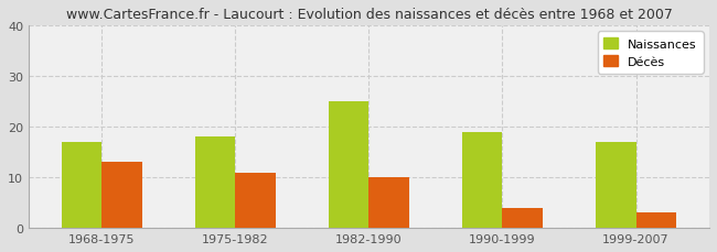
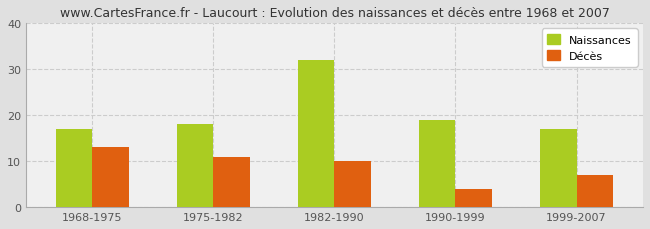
Naissances/1982-1990: 25 -> 32
Décès/1999-2007: 3 -> 7
